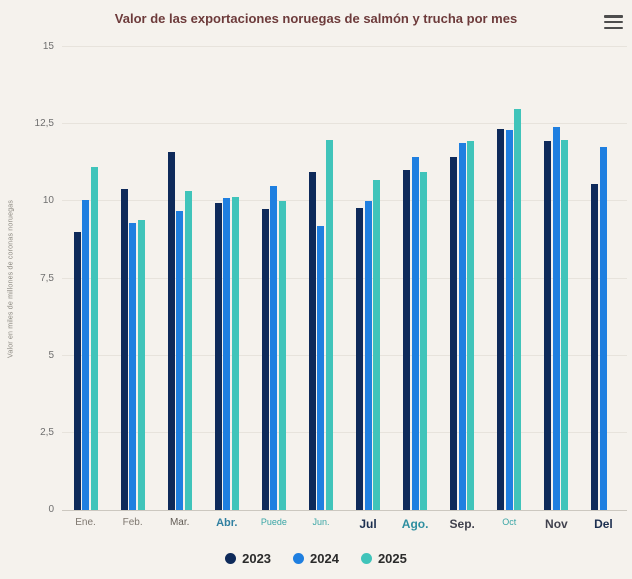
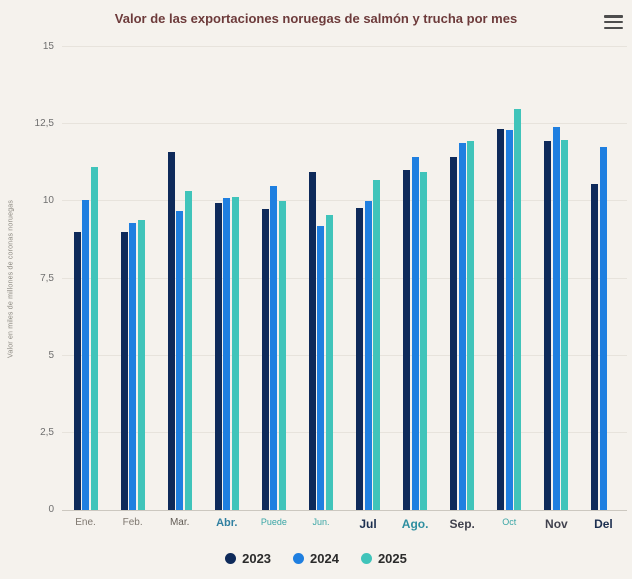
2023/Feb.: 10.4 -> 9.0
2025/Jun.: 12.0 -> 9.6
